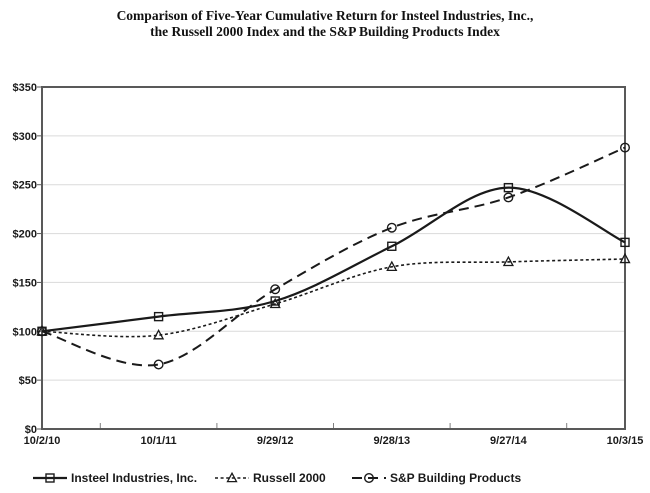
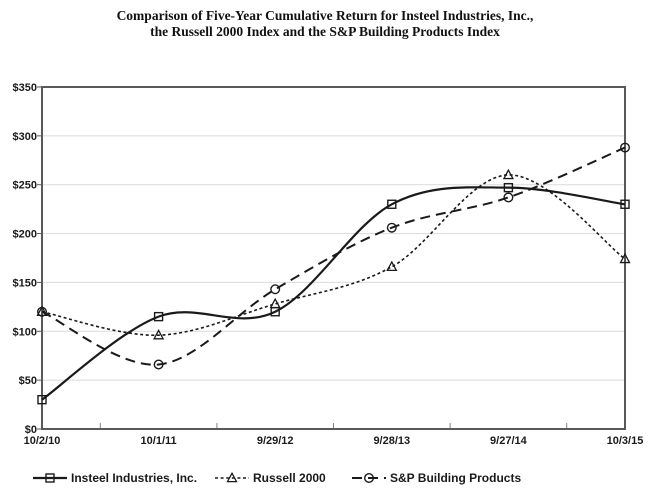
Insteel Industries, Inc./10/2/10: $100 -> $30
Russell 2000/10/2/10: $100 -> $120
S&P Building Products/10/2/10: $100 -> $120
Insteel Industries, Inc./9/29/12: $130 -> $120
Insteel Industries, Inc./9/28/13: $190 -> $230
Russell 2000/9/27/14: $170 -> $260
Insteel Industries, Inc./10/3/15: $190 -> $230
